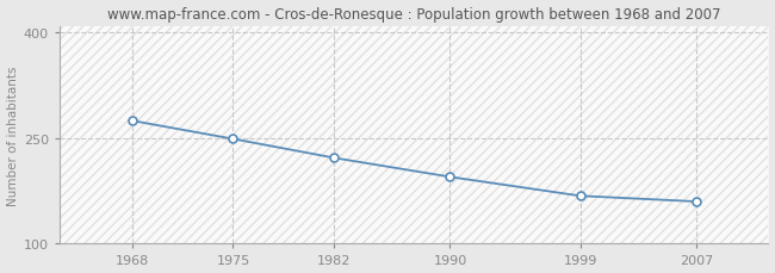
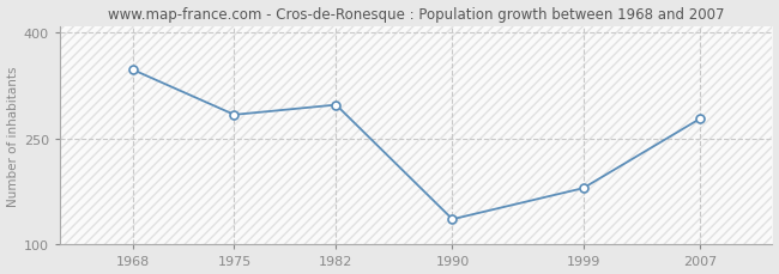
1968: 275 -> 348
1975: 249 -> 284
1982: 222 -> 298
1990: 195 -> 136
1999: 168 -> 180
2007: 160 -> 278
